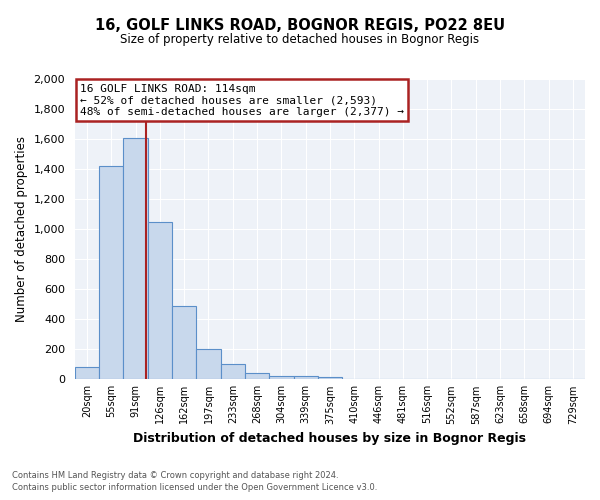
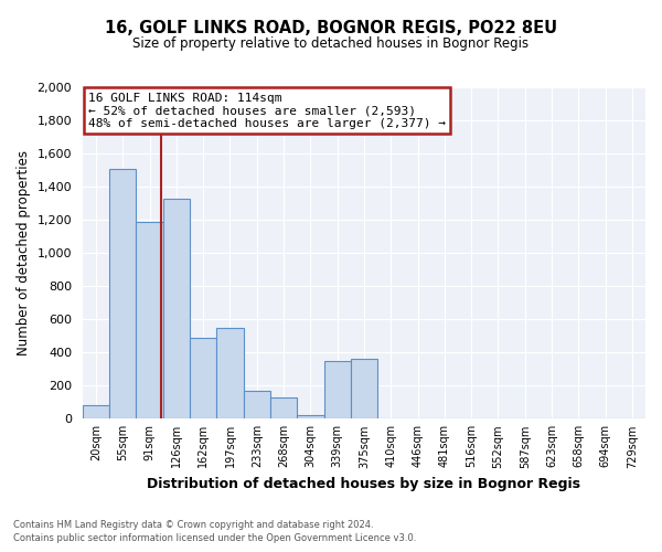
55sqm: 1,420 -> 1,510
91sqm: 1,610 -> 1,190
126sqm: 1,050 -> 1,330
197sqm: 200 -> 550
233sqm: 100 -> 170
268sqm: 40 -> 130
339sqm: 20 -> 350
375sqm: 20 -> 360
